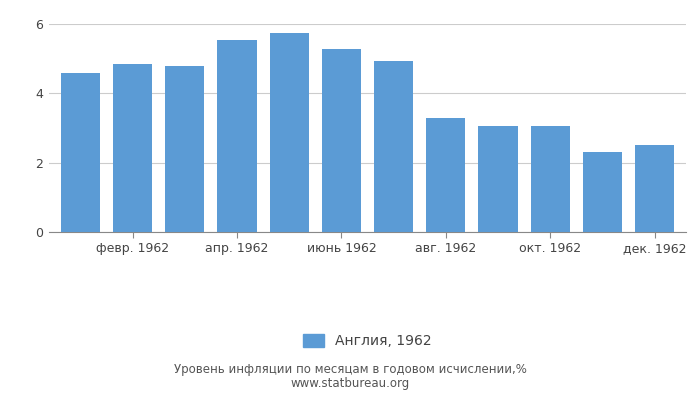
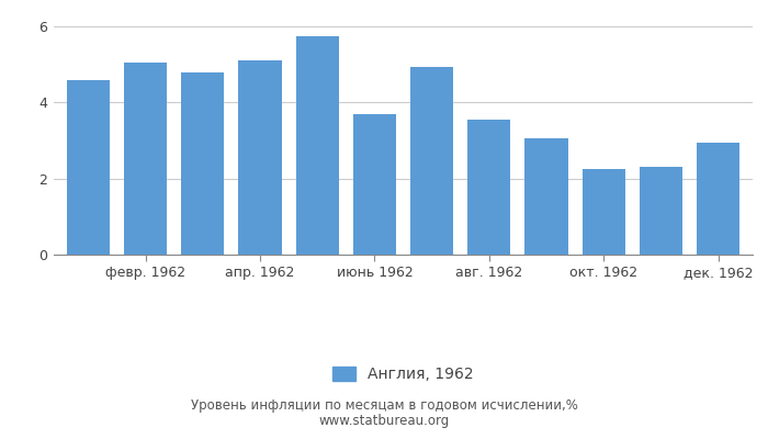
февр. 1962: 4.85 -> 5.05
апр. 1962: 5.53 -> 5.10
июнь 1962: 5.27 -> 3.70
авг. 1962: 3.30 -> 3.55
окт. 1962: 3.07 -> 2.25
дек. 1962: 2.50 -> 2.95
